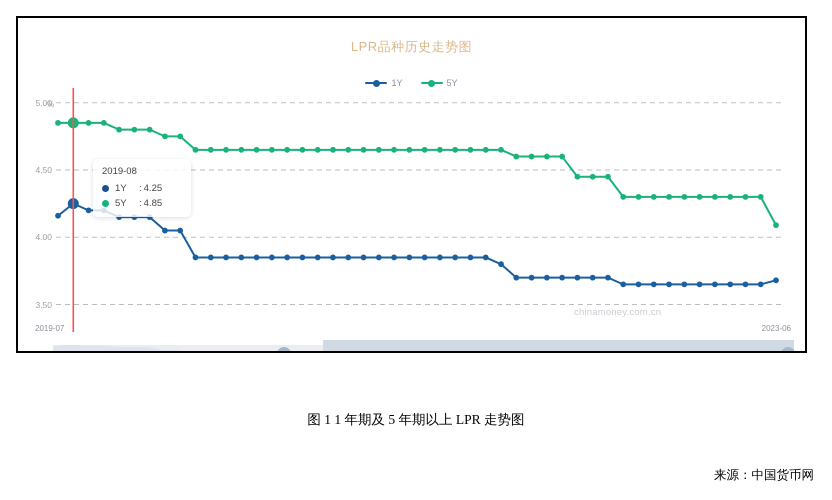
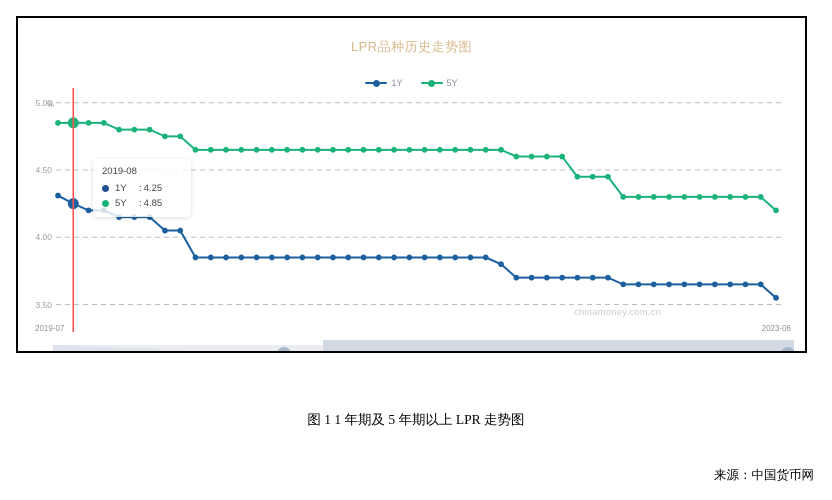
1Y/2019-07: 4.16 -> 4.31
1Y/2023-06: 3.68 -> 3.55
5Y/2023-06: 4.09 -> 4.20
